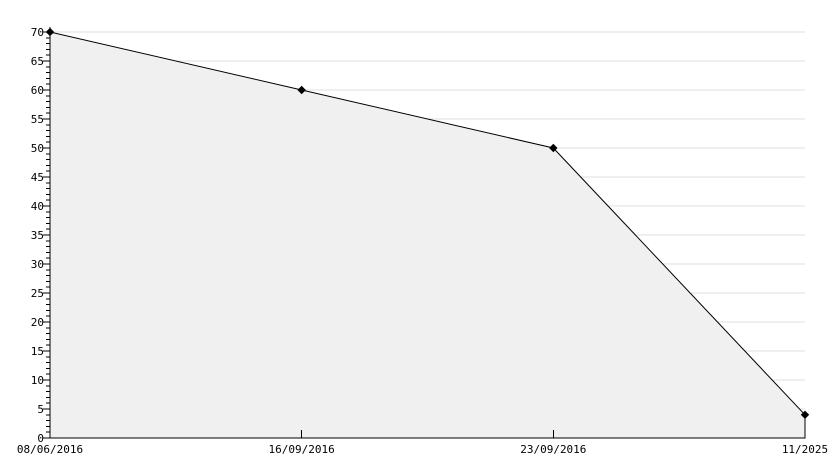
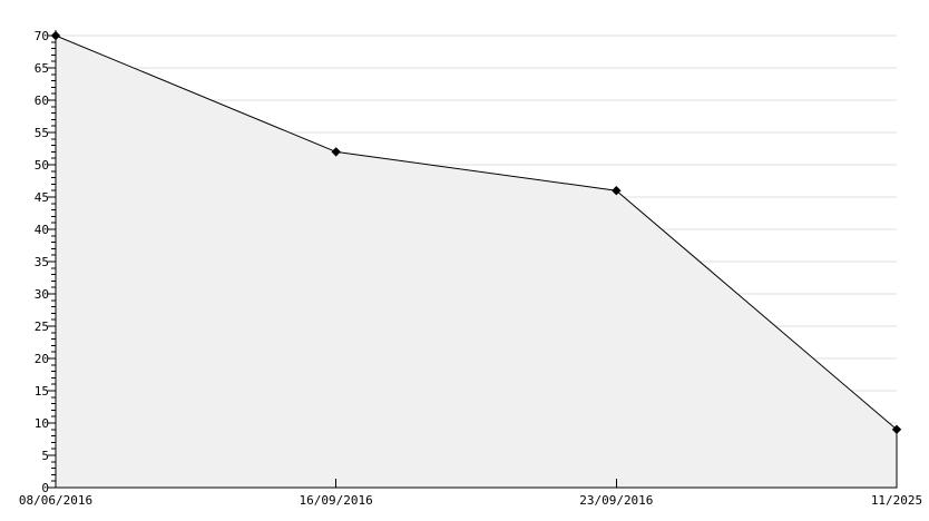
16/09/2016: 60 -> 52
23/09/2016: 50 -> 46
11/2025: 4 -> 9
